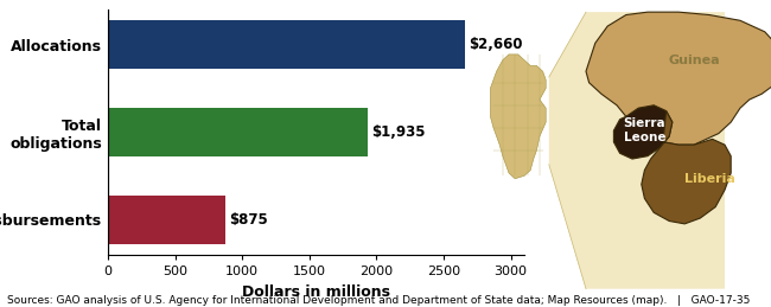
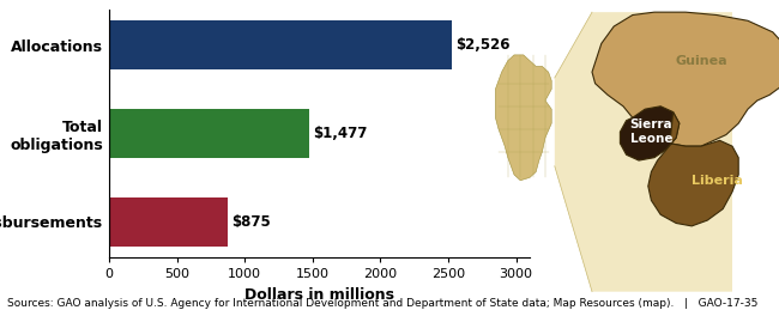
Allocations: $2,660 -> $2,526
Total obligations: $1,935 -> $1,477
